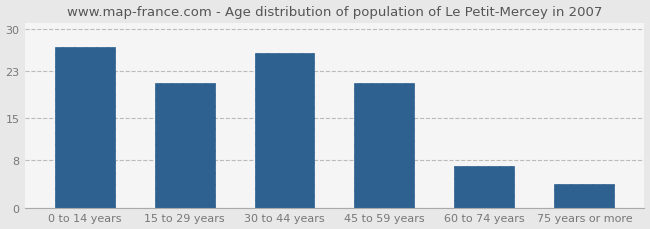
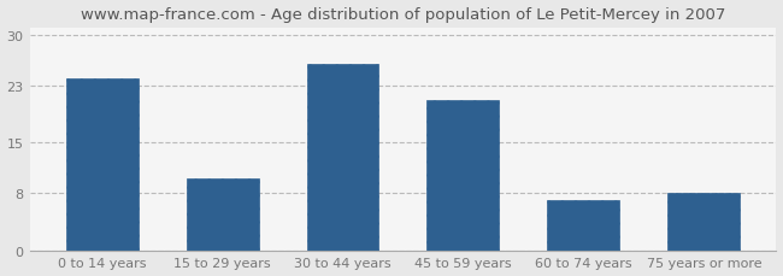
0 to 14 years: 27 -> 24
15 to 29 years: 21 -> 10
75 years or more: 4 -> 8
